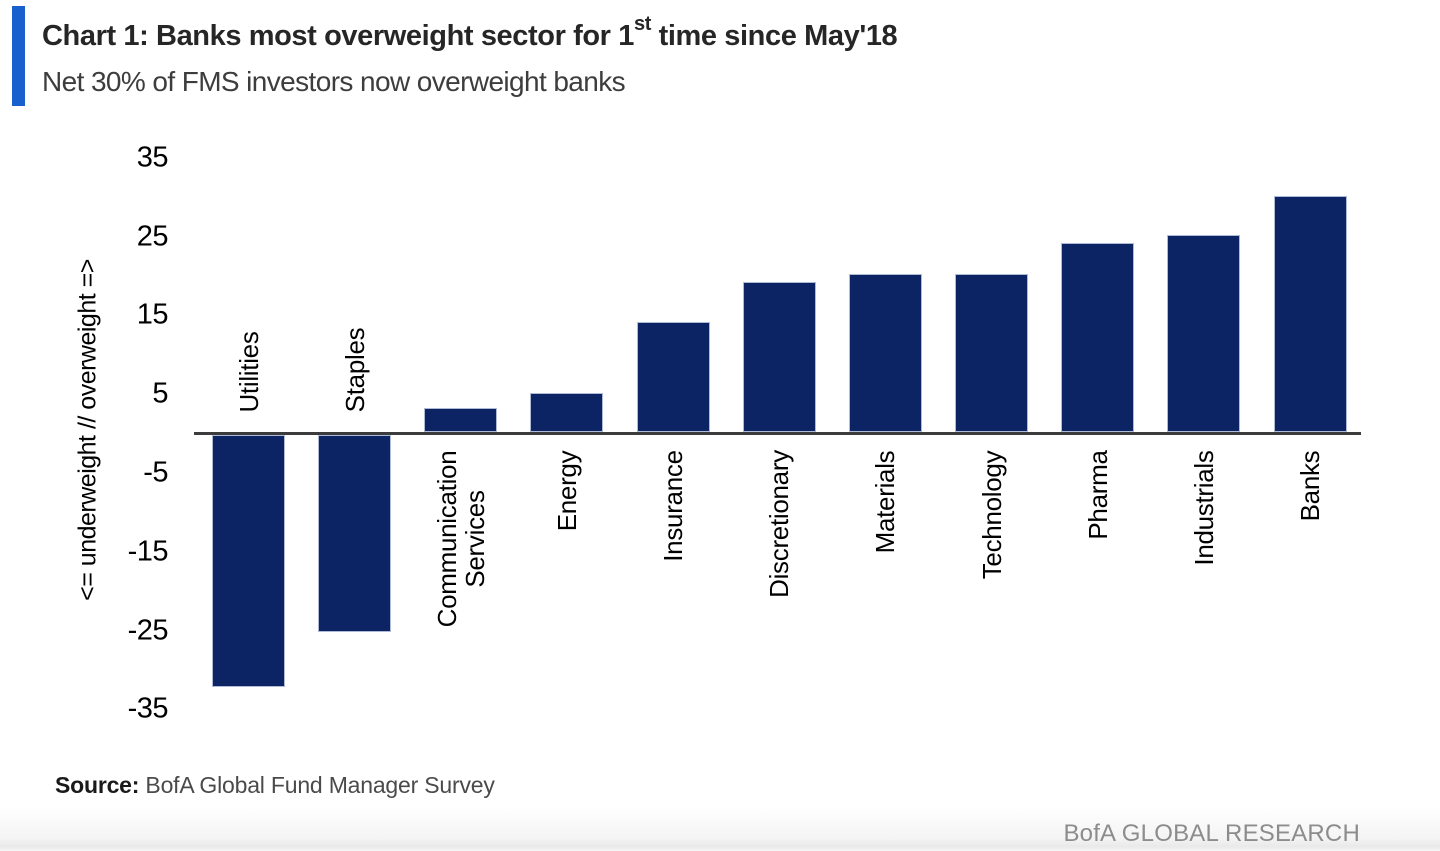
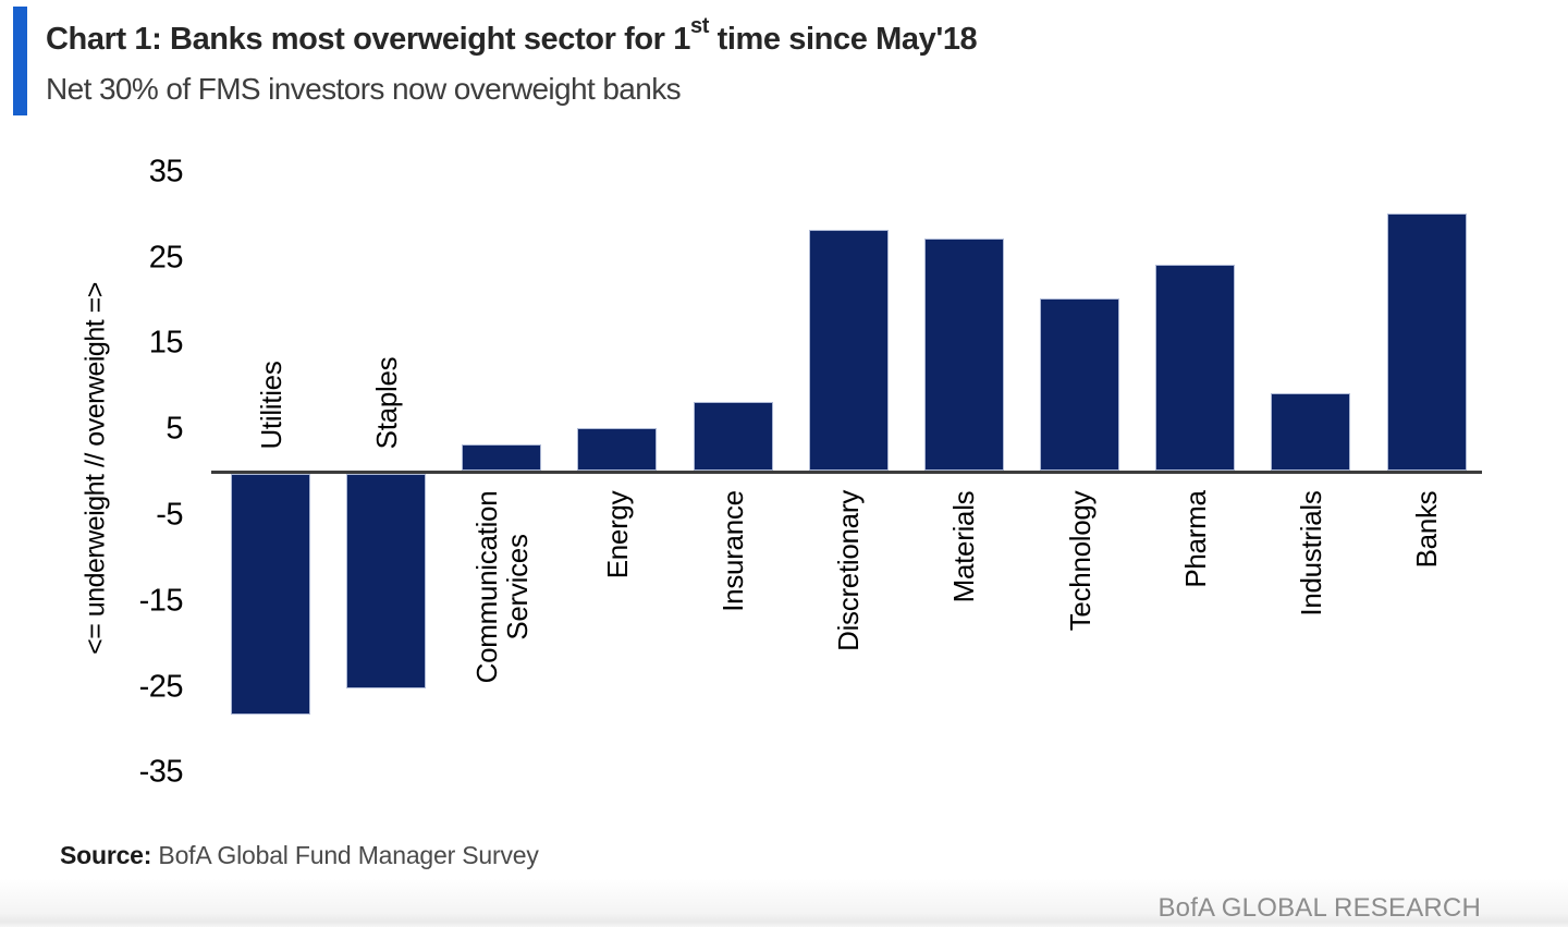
Utilities: -32 -> -28
Insurance: 14 -> 8
Discretionary: 19 -> 28
Materials: 20 -> 27
Industrials: 25 -> 9
